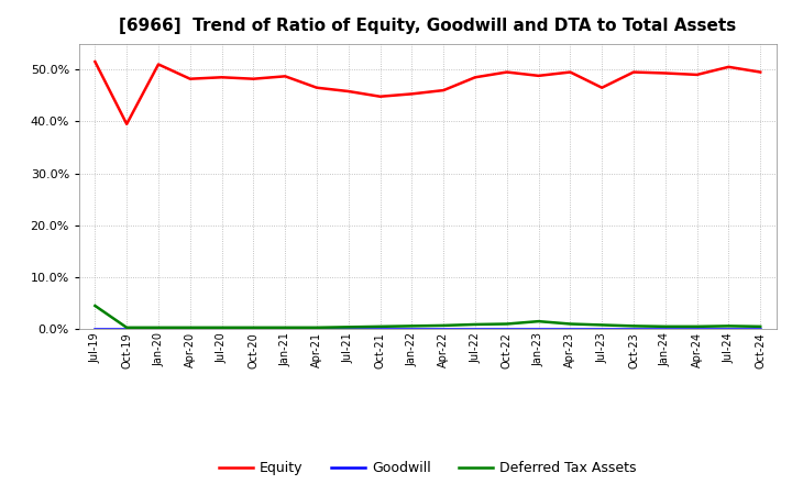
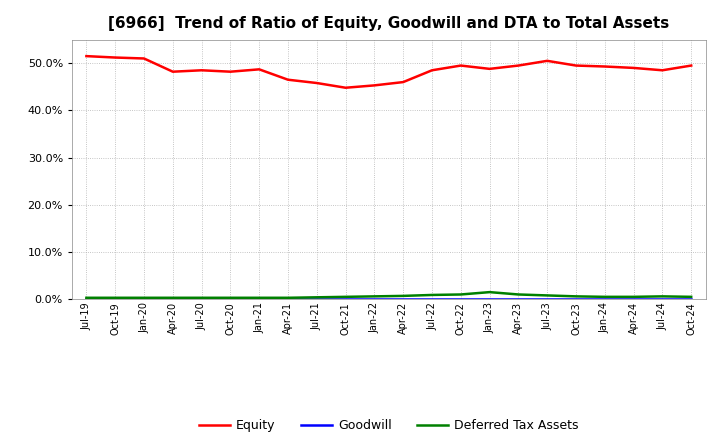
Deferred Tax Assets/Jul-19: 4.5% -> 0.3%
Equity/Oct-19: 39.5% -> 51.2%
Equity/Jul-23: 46.5% -> 50.5%
Equity/Jul-24: 50.5% -> 48.5%
